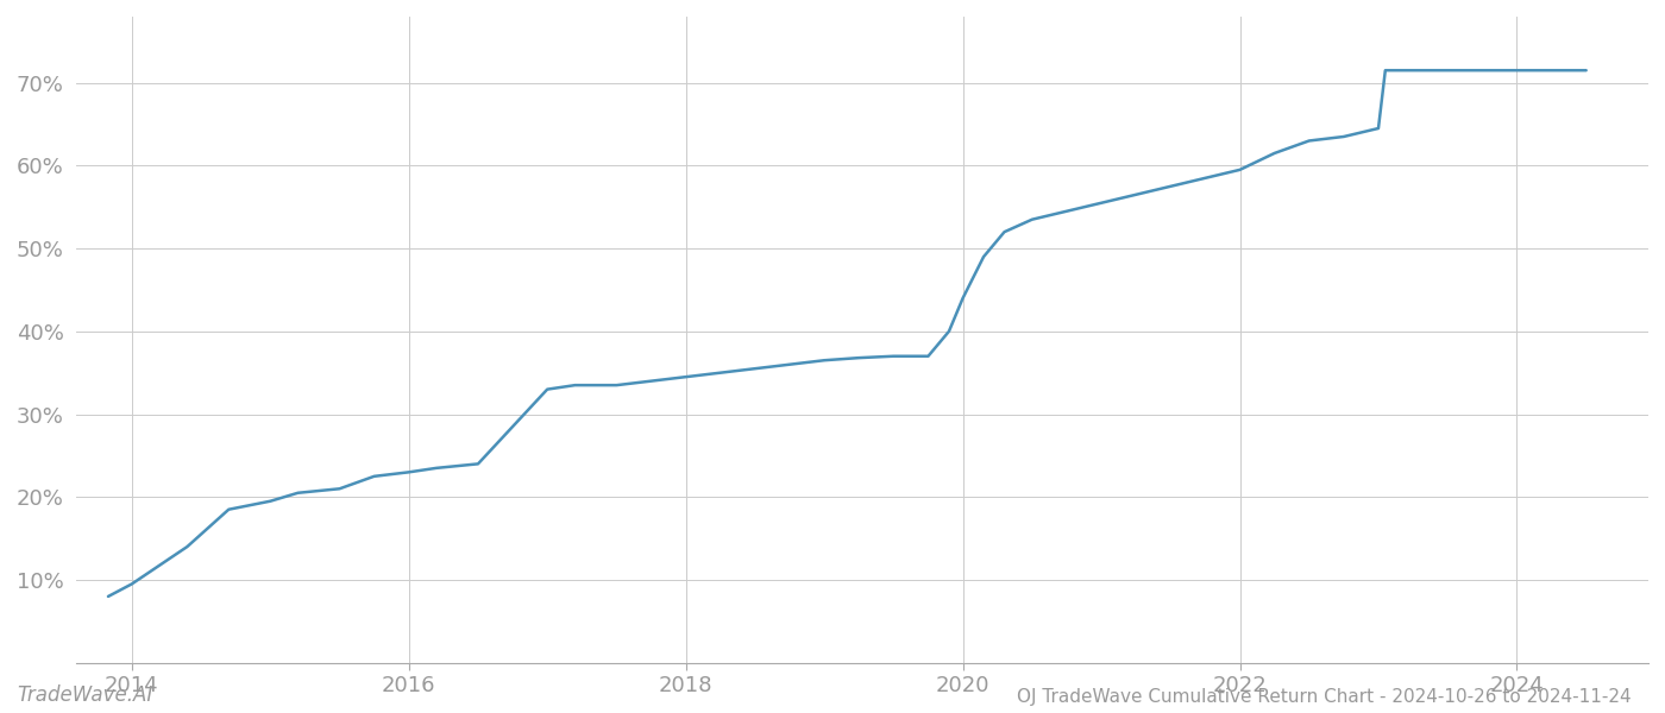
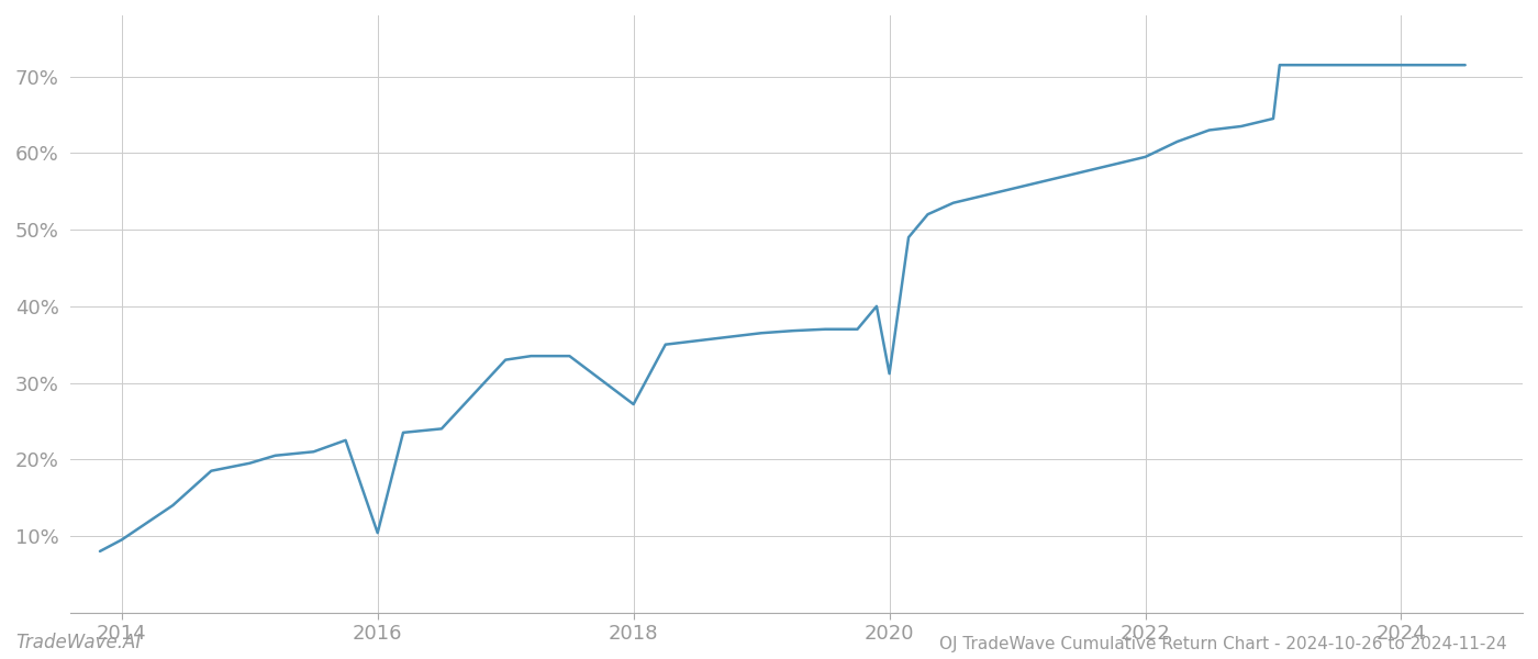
2016: 23.0% -> 10.4%
2018: 34.5% -> 27.2%
2020: 44.0% -> 31.2%
